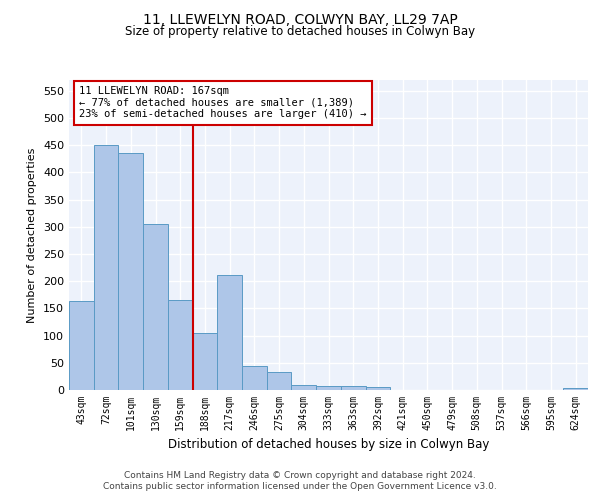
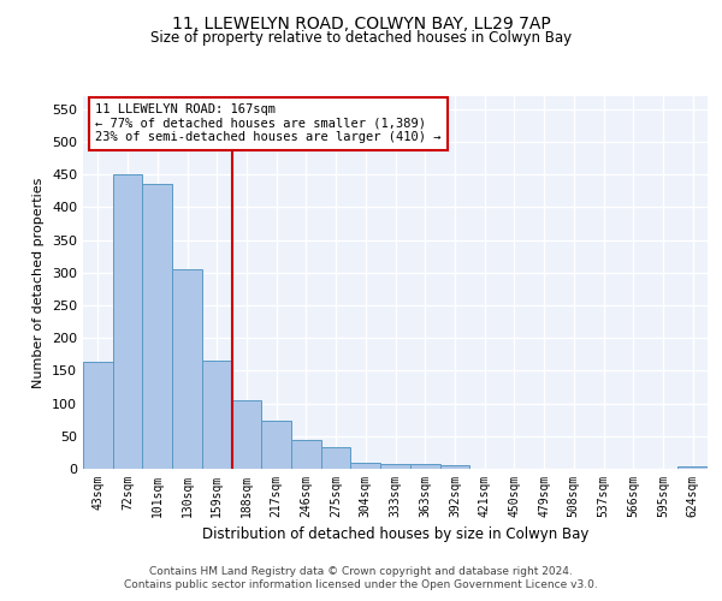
217sqm: 212 -> 73
